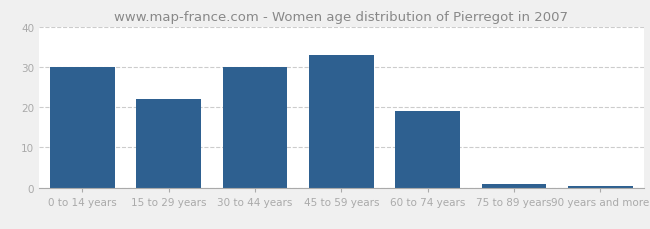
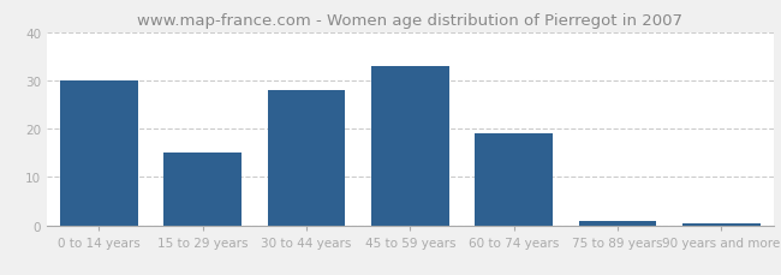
15 to 29 years: 22.0 -> 15.0
30 to 44 years: 30.0 -> 28.0
